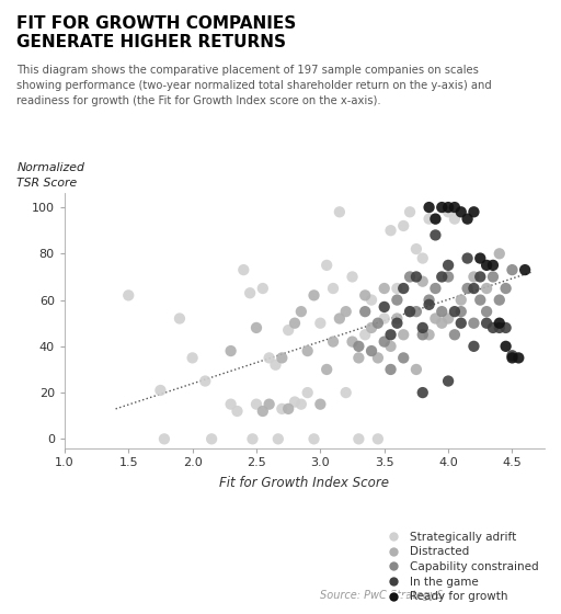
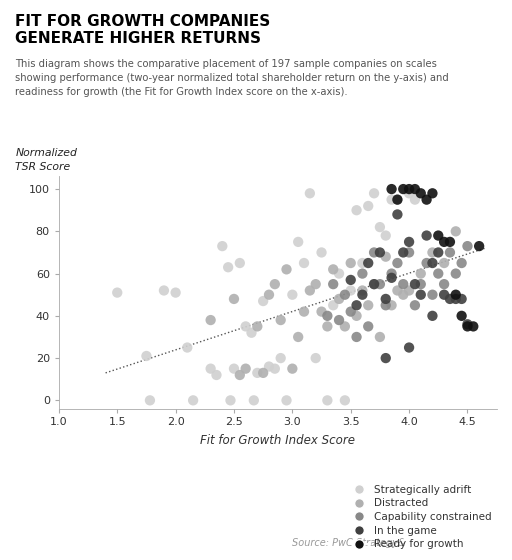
Strategically adrift/1.5: 62 -> 51
Strategically adrift/2.0: 35 -> 51
